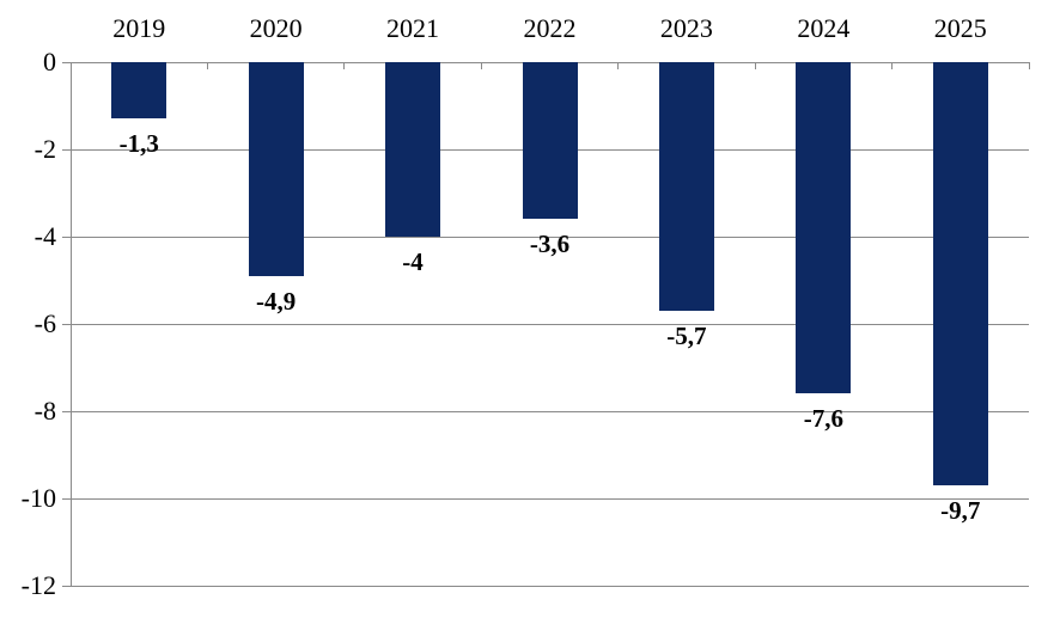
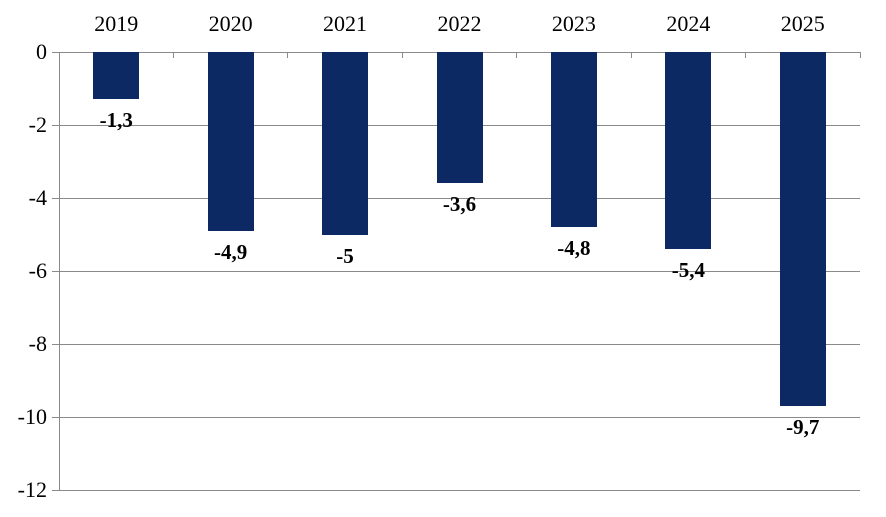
2021: -4 -> -5
2023: -5,7 -> -4,8
2024: -7,6 -> -5,4
